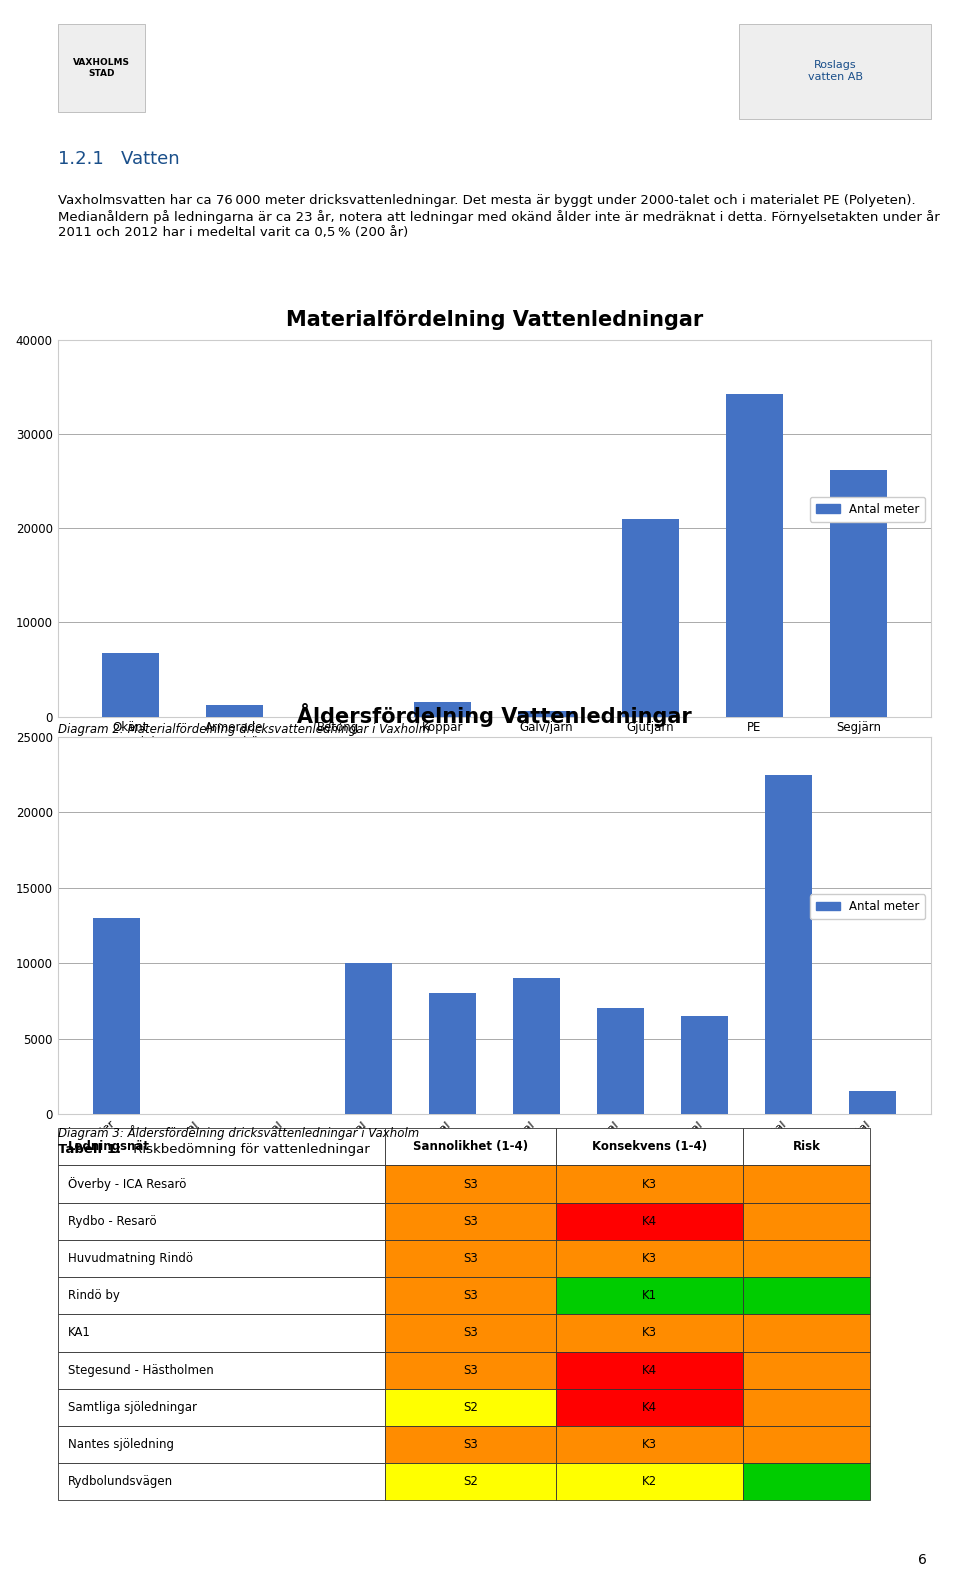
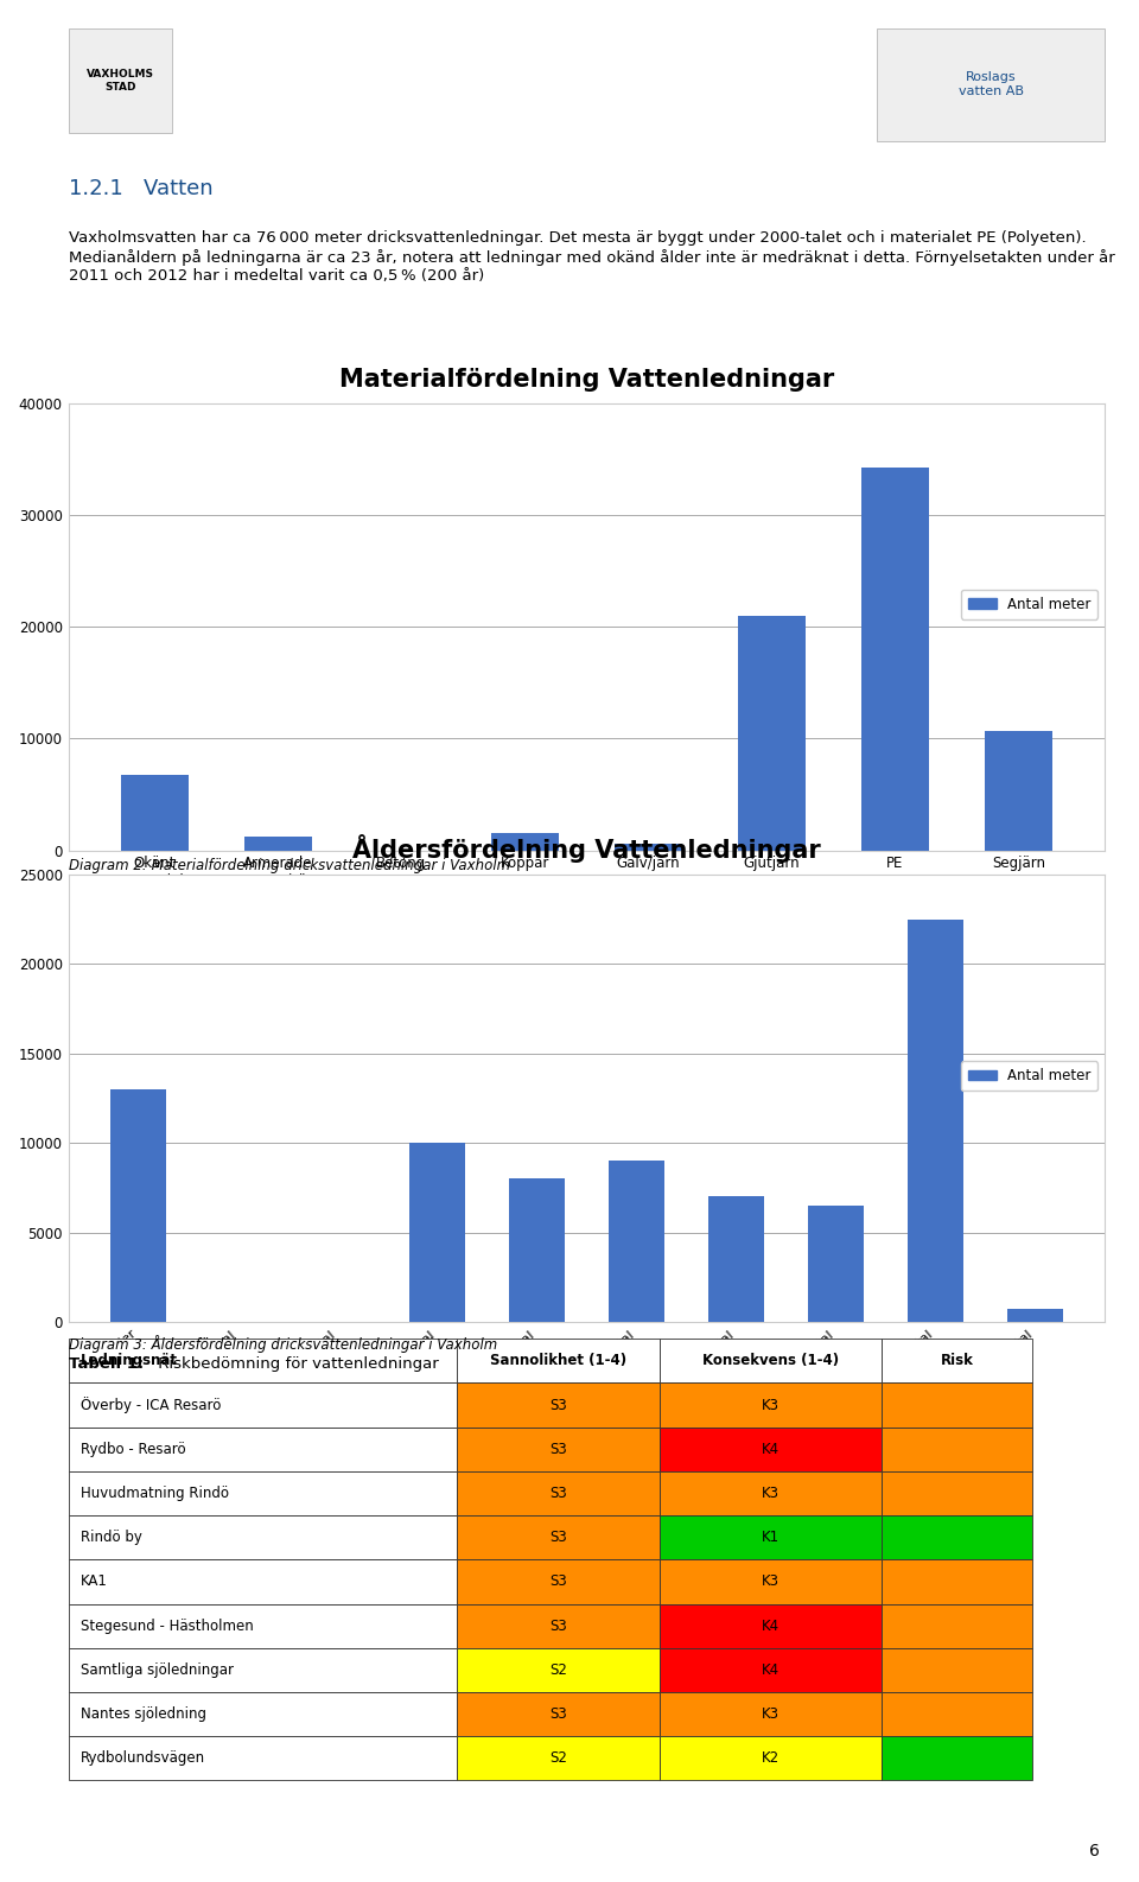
Materialfördelning Vattenledningar/Segjärn: 26200 -> 10700
Åldersfördelning Vattenledningar/2010-tal: 1500 -> 700
